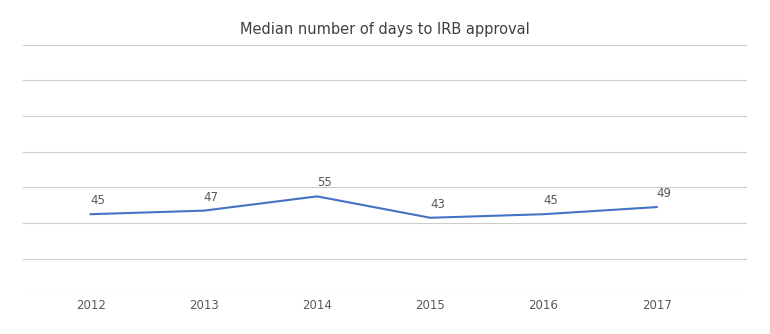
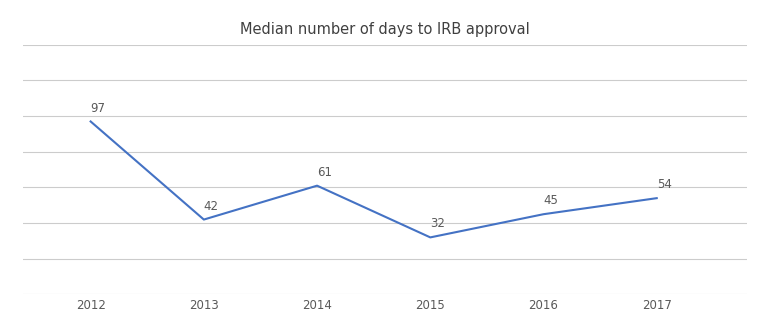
2012: 45 -> 97
2013: 47 -> 42
2014: 55 -> 61
2015: 43 -> 32
2017: 49 -> 54
